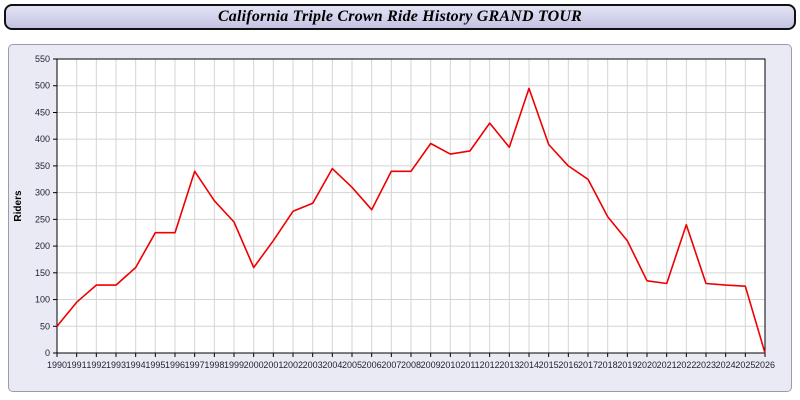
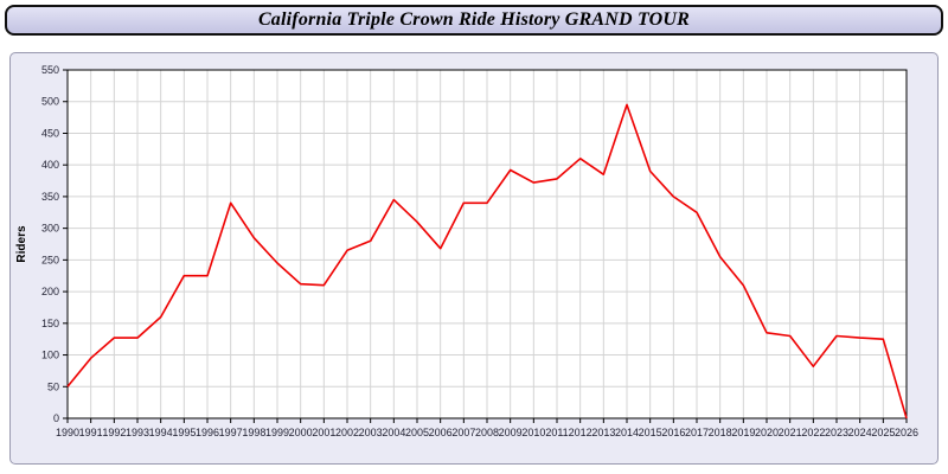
2000: 160 -> 210
2012: 430 -> 410
2022: 240 -> 80
